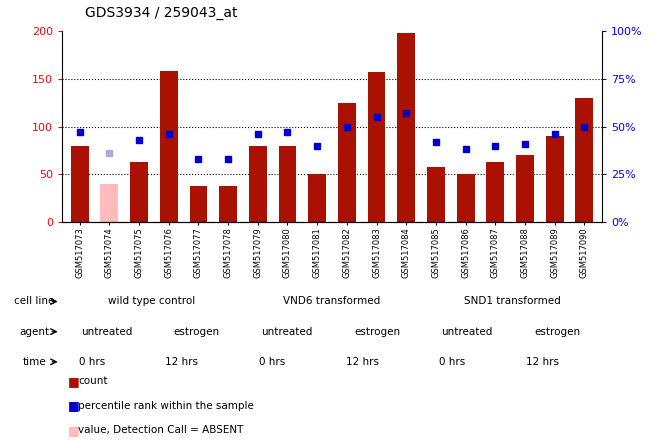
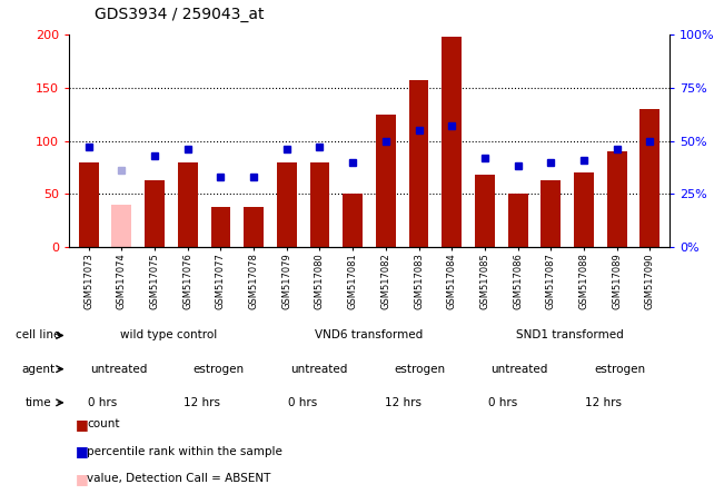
GSM517076: 158 -> 80
GSM517085: 58 -> 68
